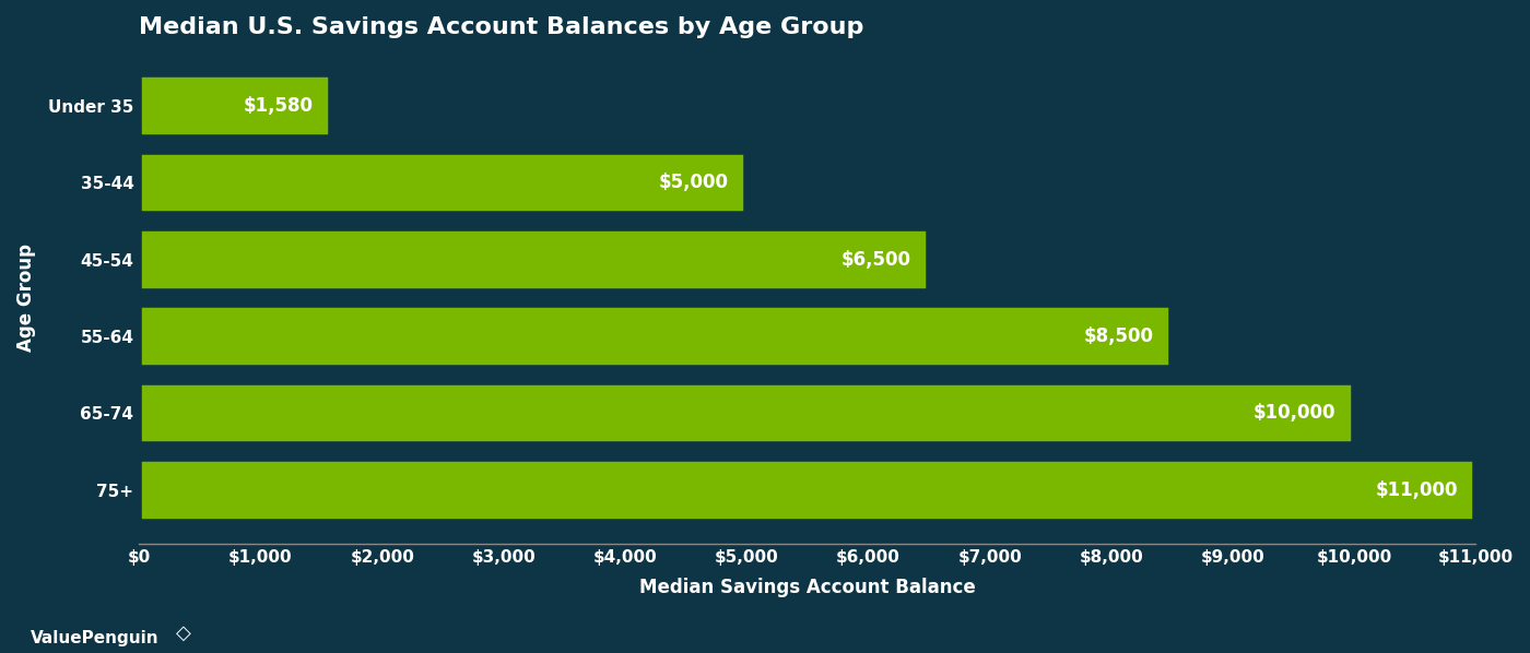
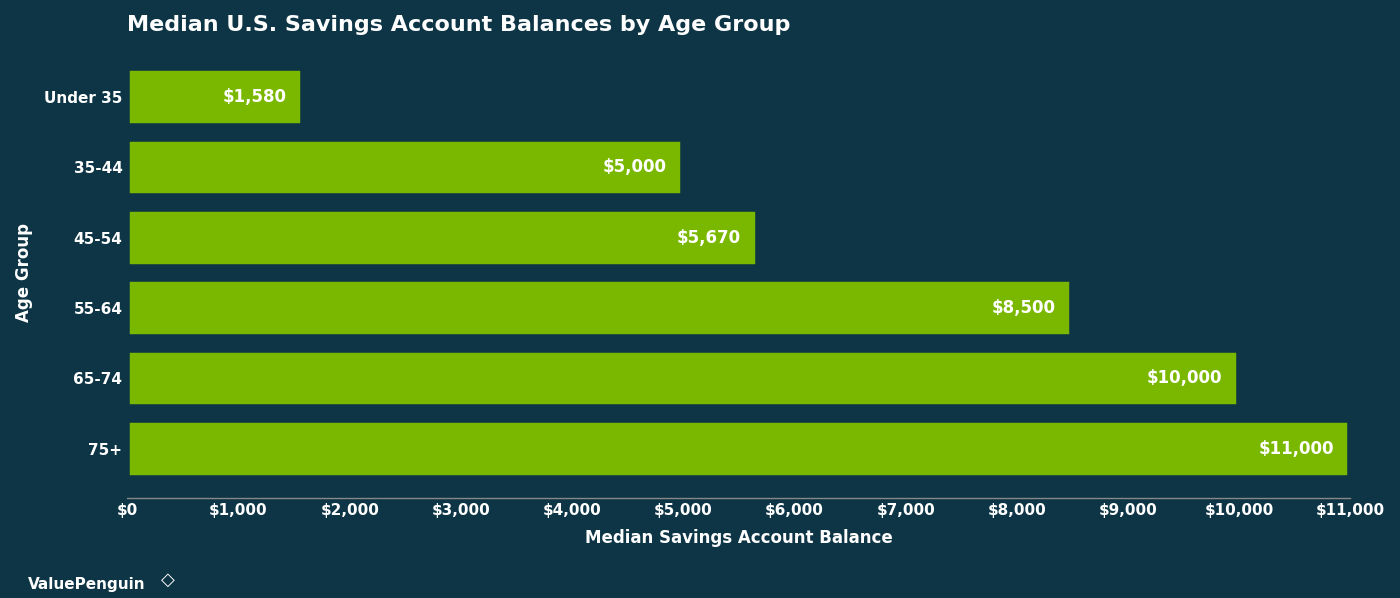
45-54: $6,500 -> $5,670
